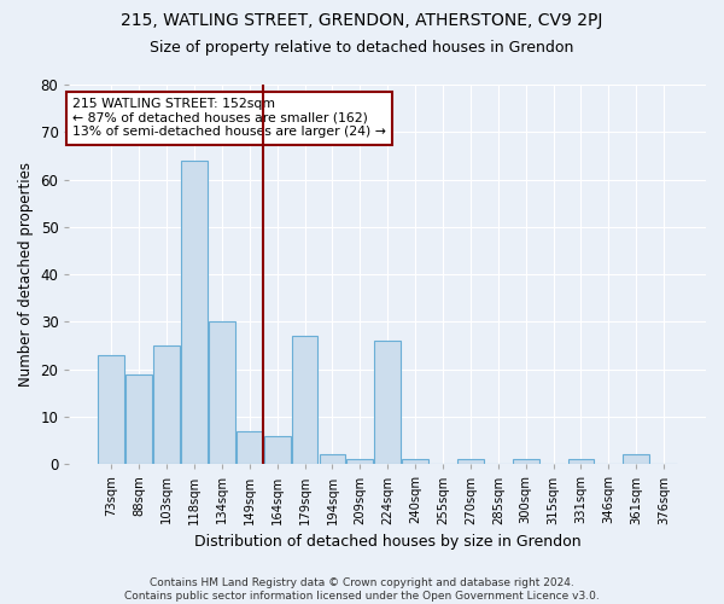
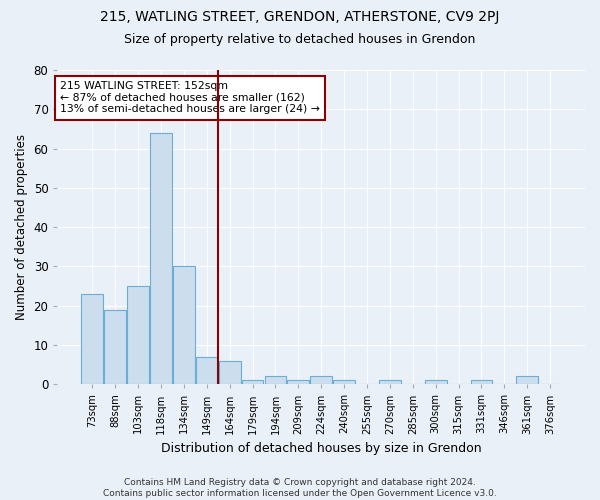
179sqm: 27 -> 1
224sqm: 26 -> 2
